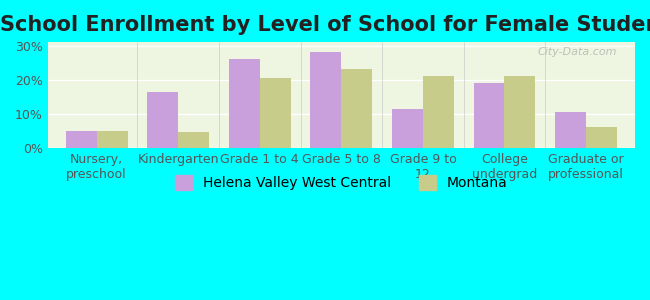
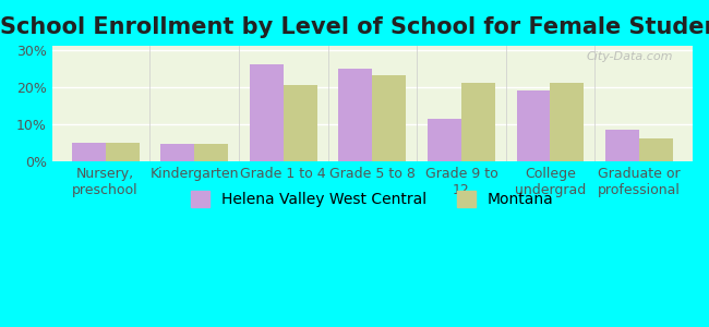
Helena Valley West Central/Kindergarten: 16.5% -> 4.5%
Helena Valley West Central/Grade 5 to 8: 28.0% -> 25.0%
Helena Valley West Central/Graduate or professional: 10.5% -> 8.5%
